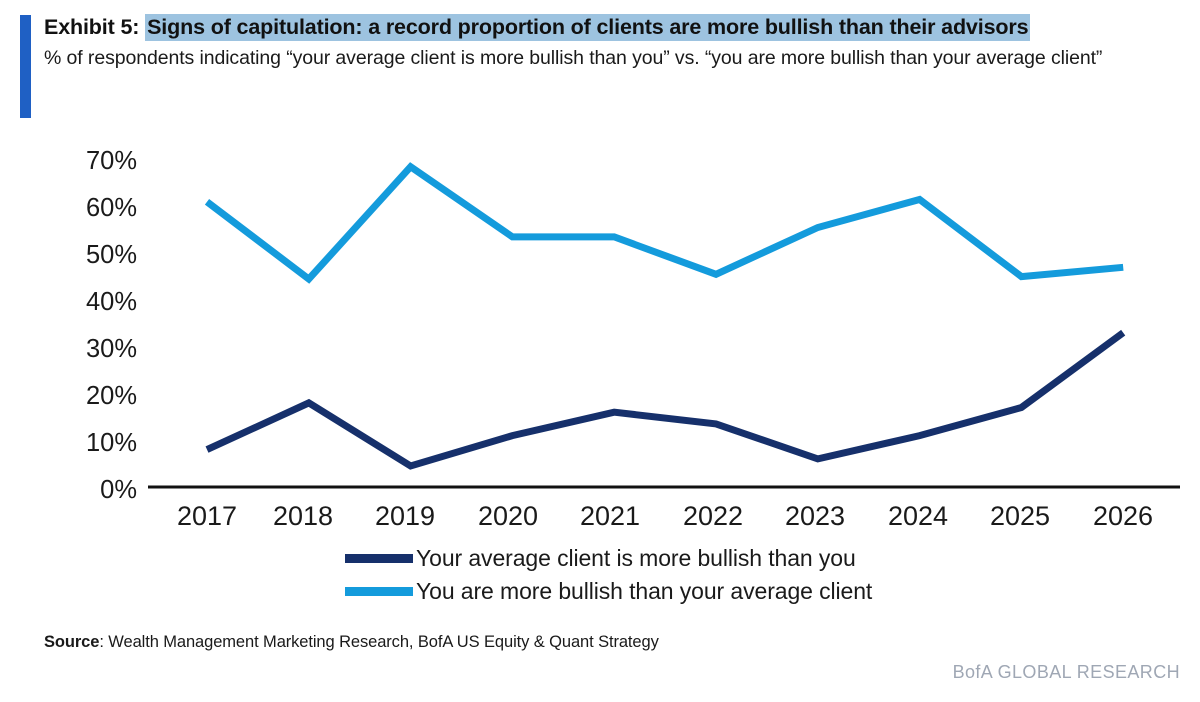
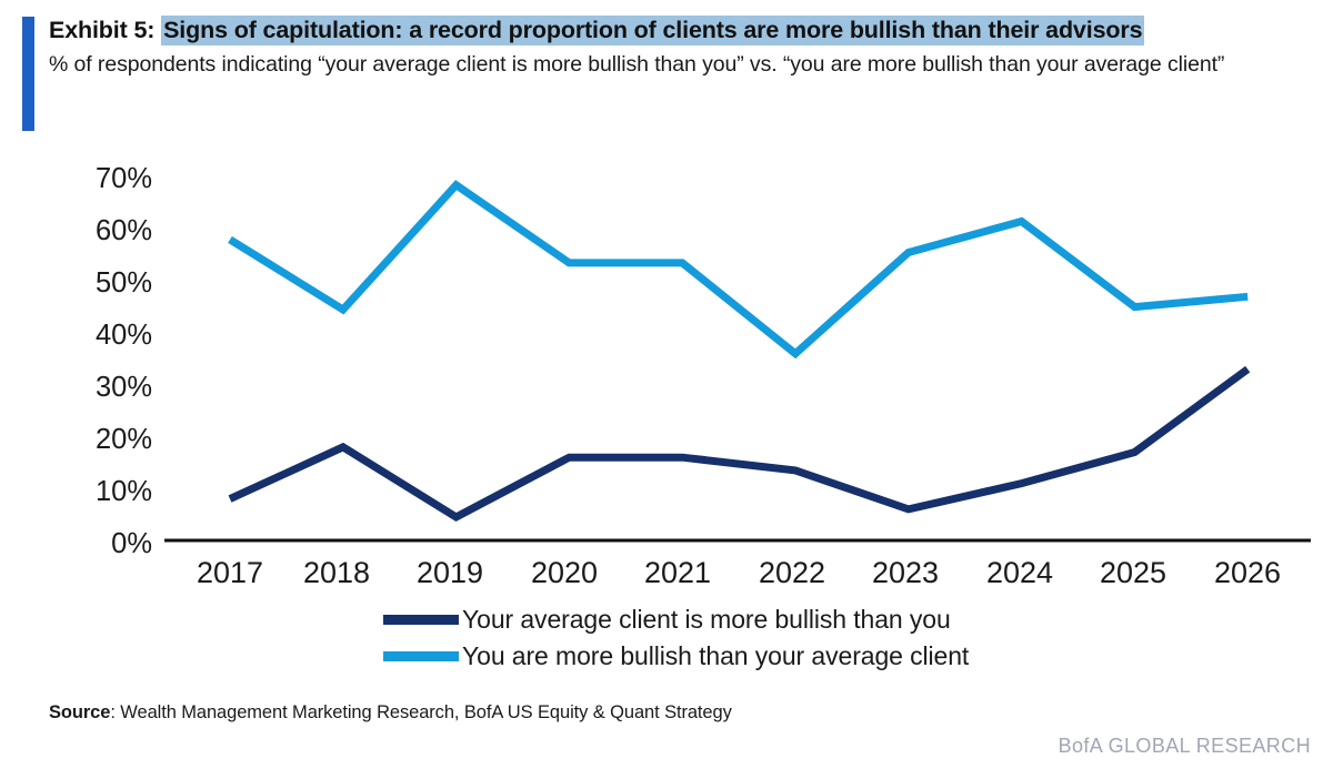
You are more bullish than your average client/2017: 61% -> 58%
Your average client is more bullish than you/2020: 11% -> 16%
You are more bullish than your average client/2022: 46% -> 36%
